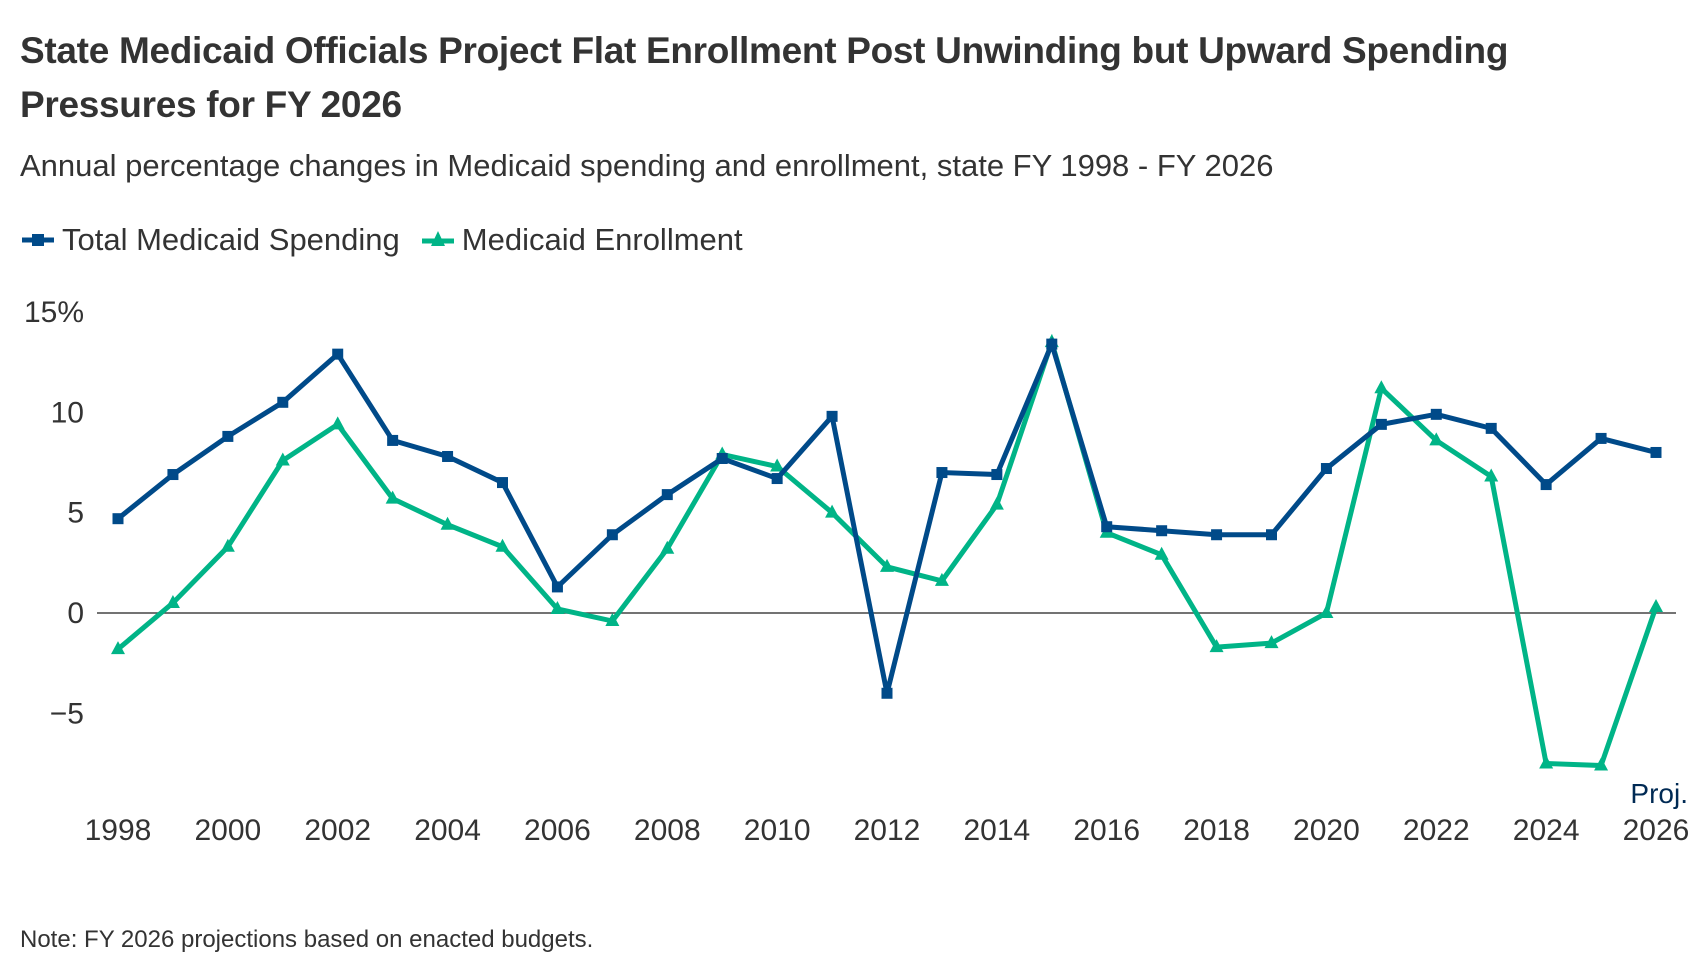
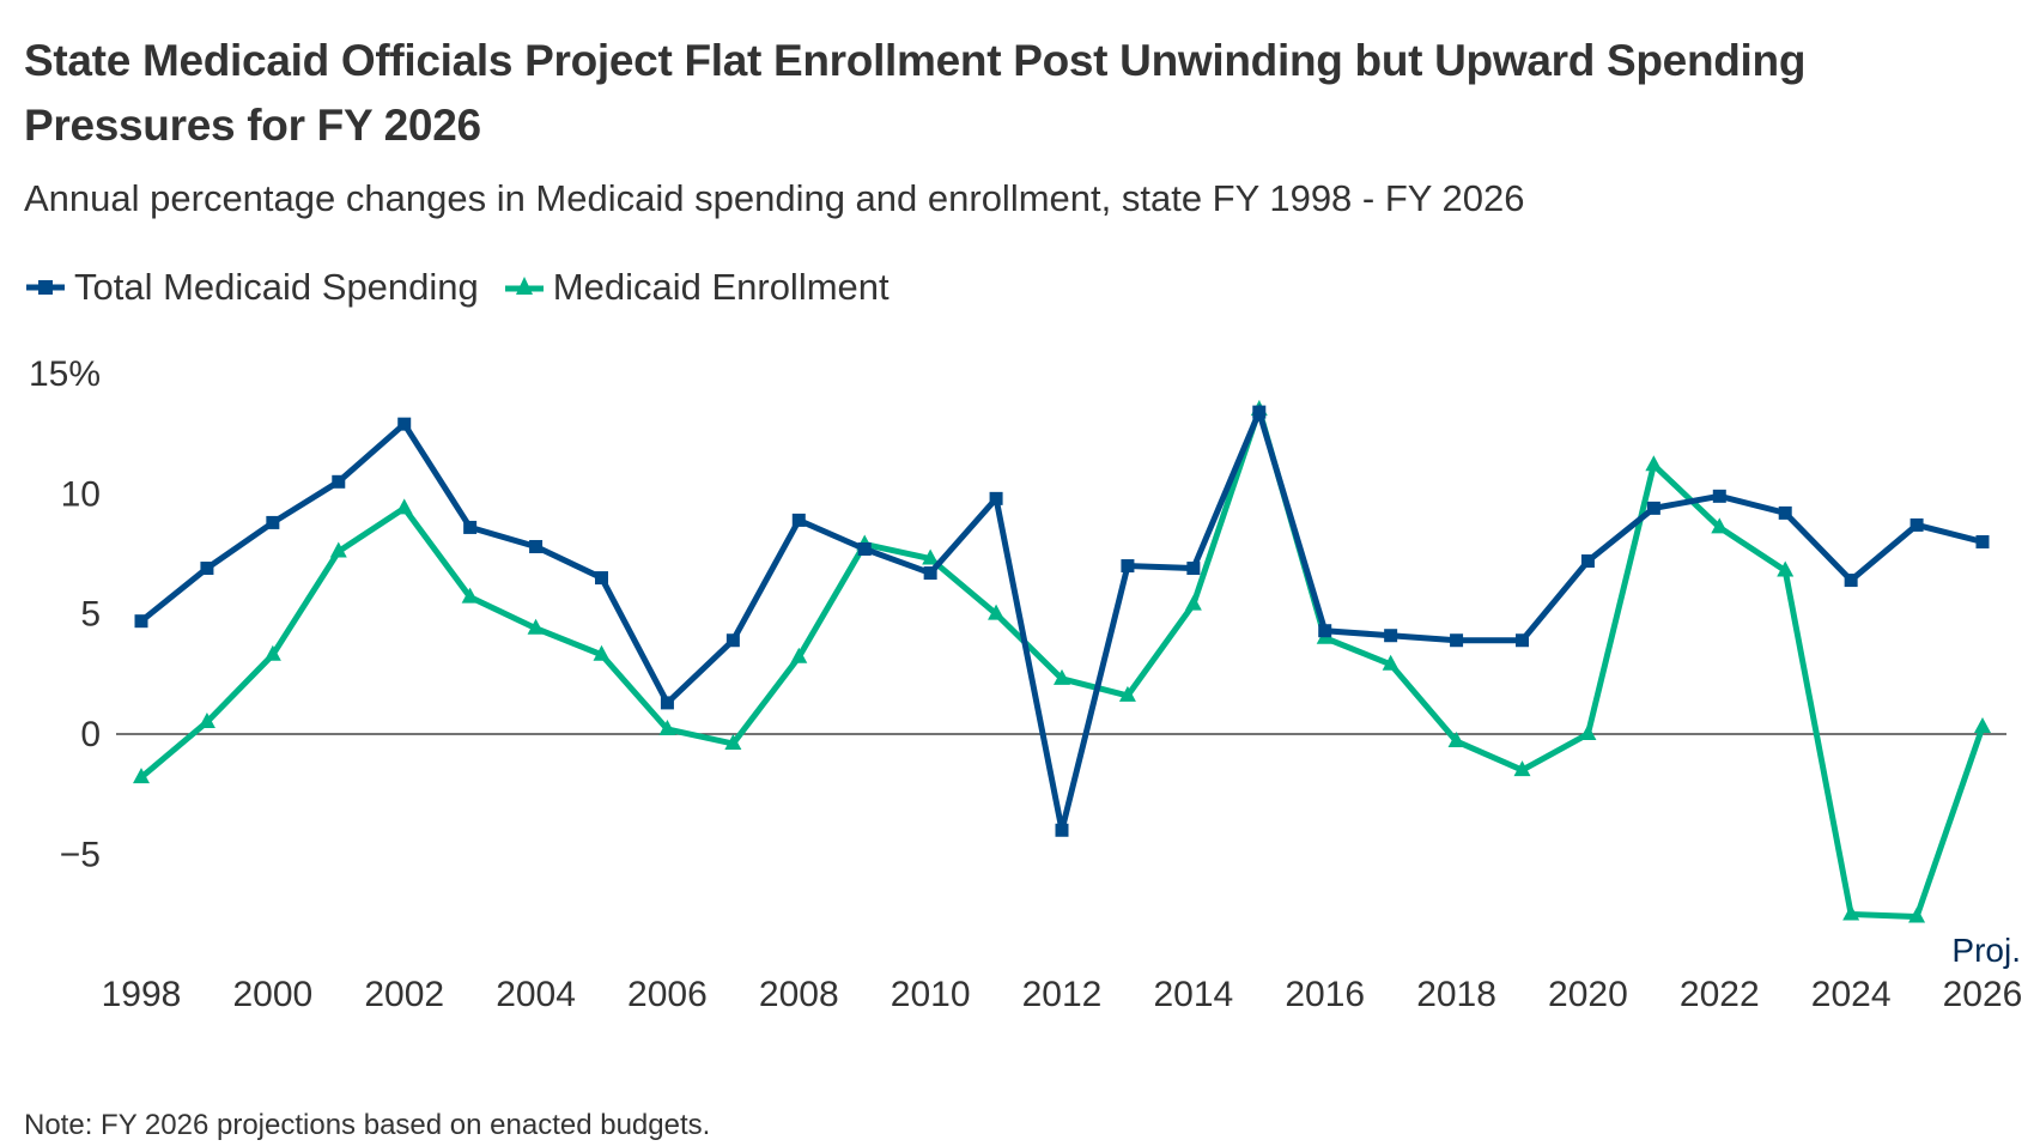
Total Medicaid Spending/2008: 5.9% -> 8.9%
Medicaid Enrollment/2018: -1.7% -> -0.3%
